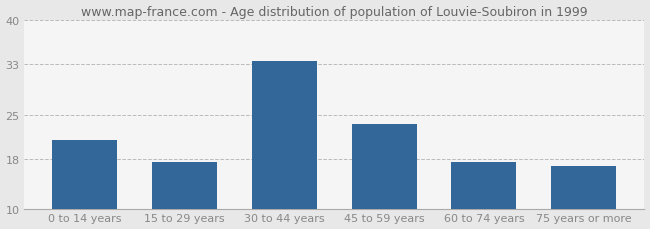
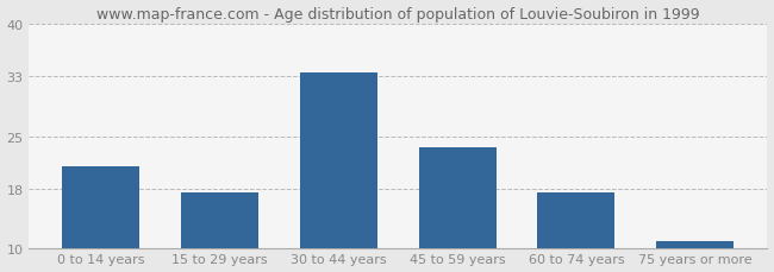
75 years or more: 16.8 -> 11.0
